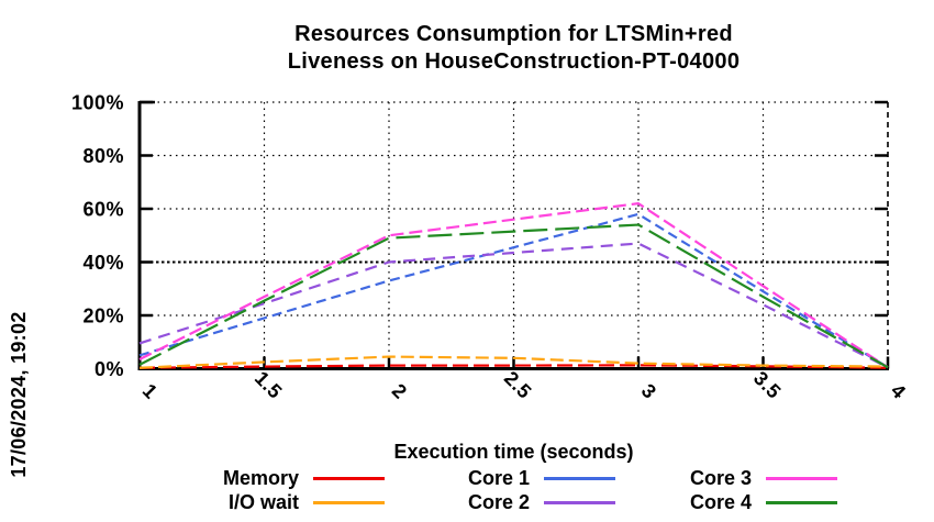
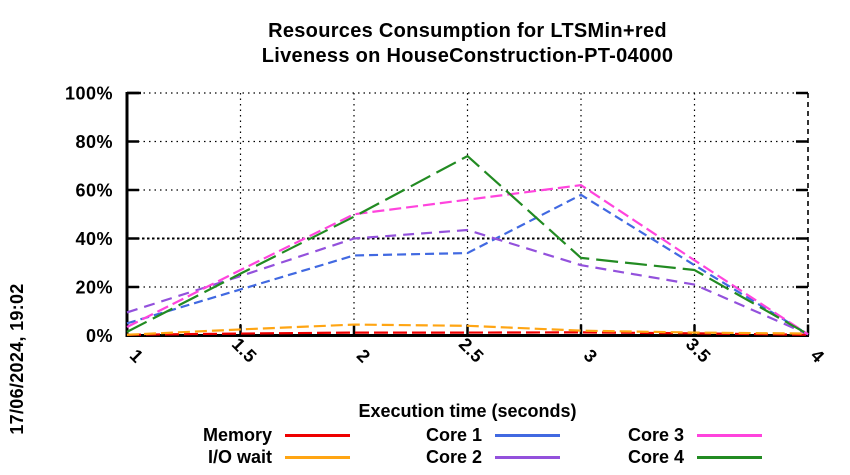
Core 1/2.5: 46% -> 34%
Core 4/2.5: 52% -> 74%
Core 2/3: 47% -> 29%
Core 4/3: 54% -> 32%
Core 2/3.5: 24% -> 21%
